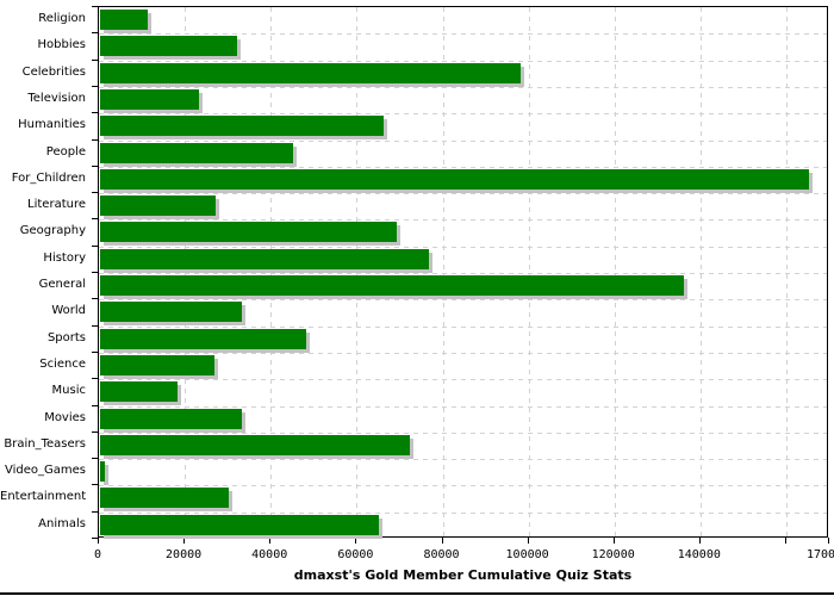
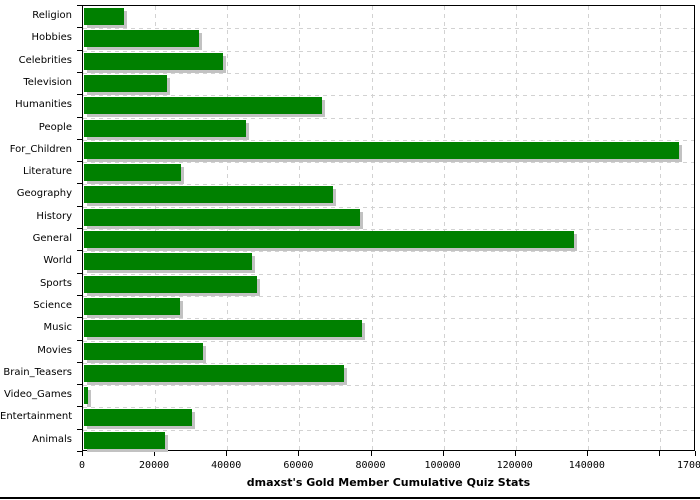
Celebrities: 98000 -> 38000
World: 33000 -> 46000
Music: 18000 -> 77000
Animals: 65000 -> 22000
